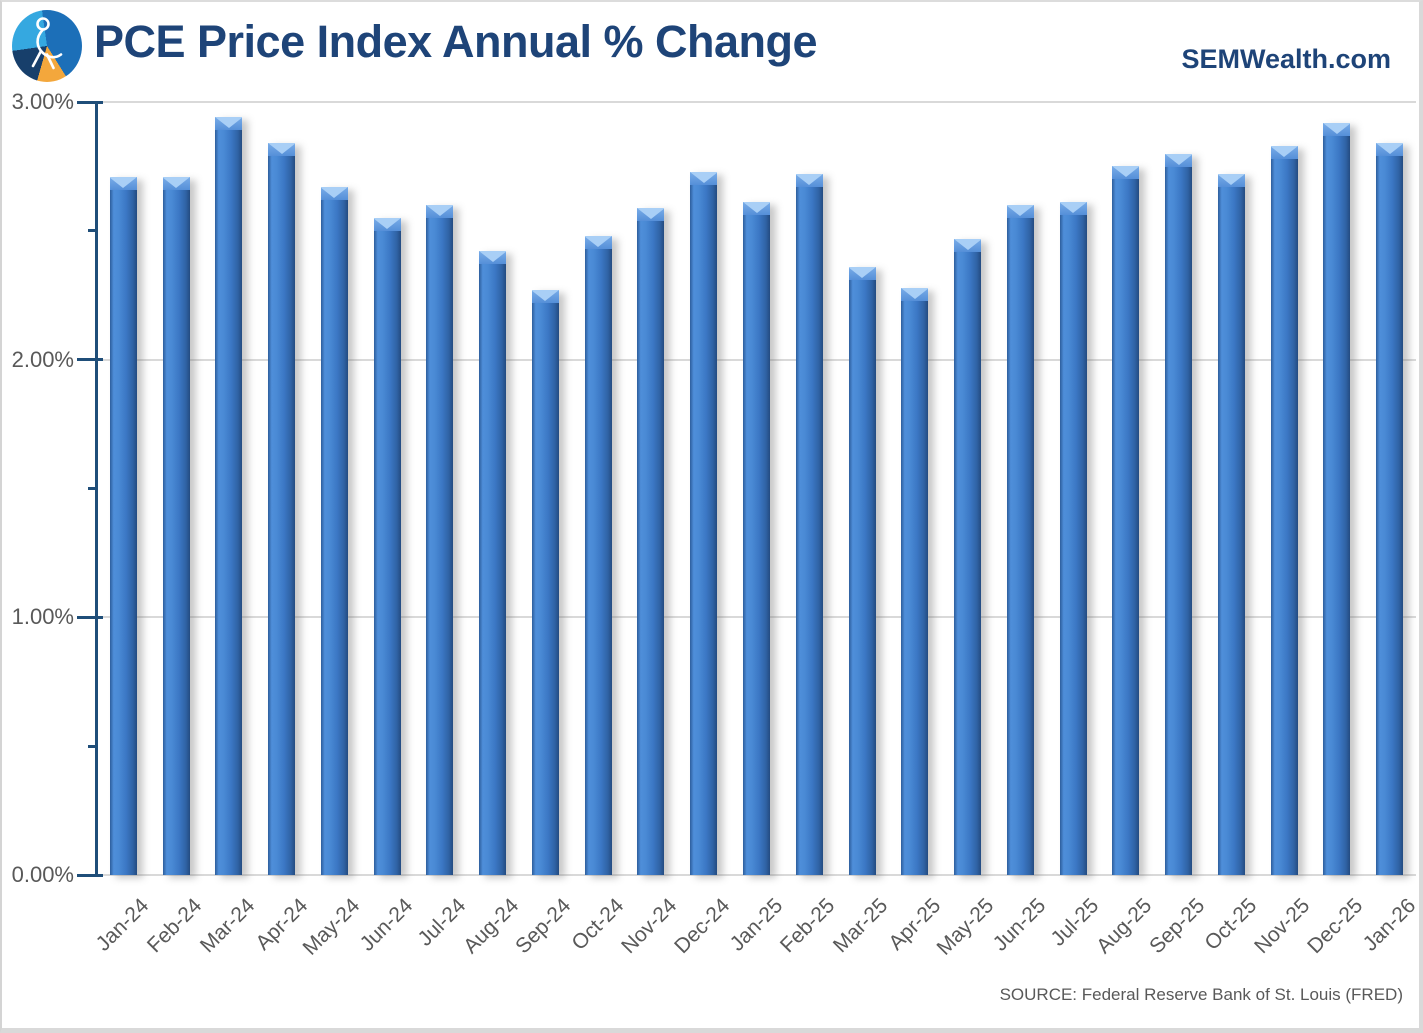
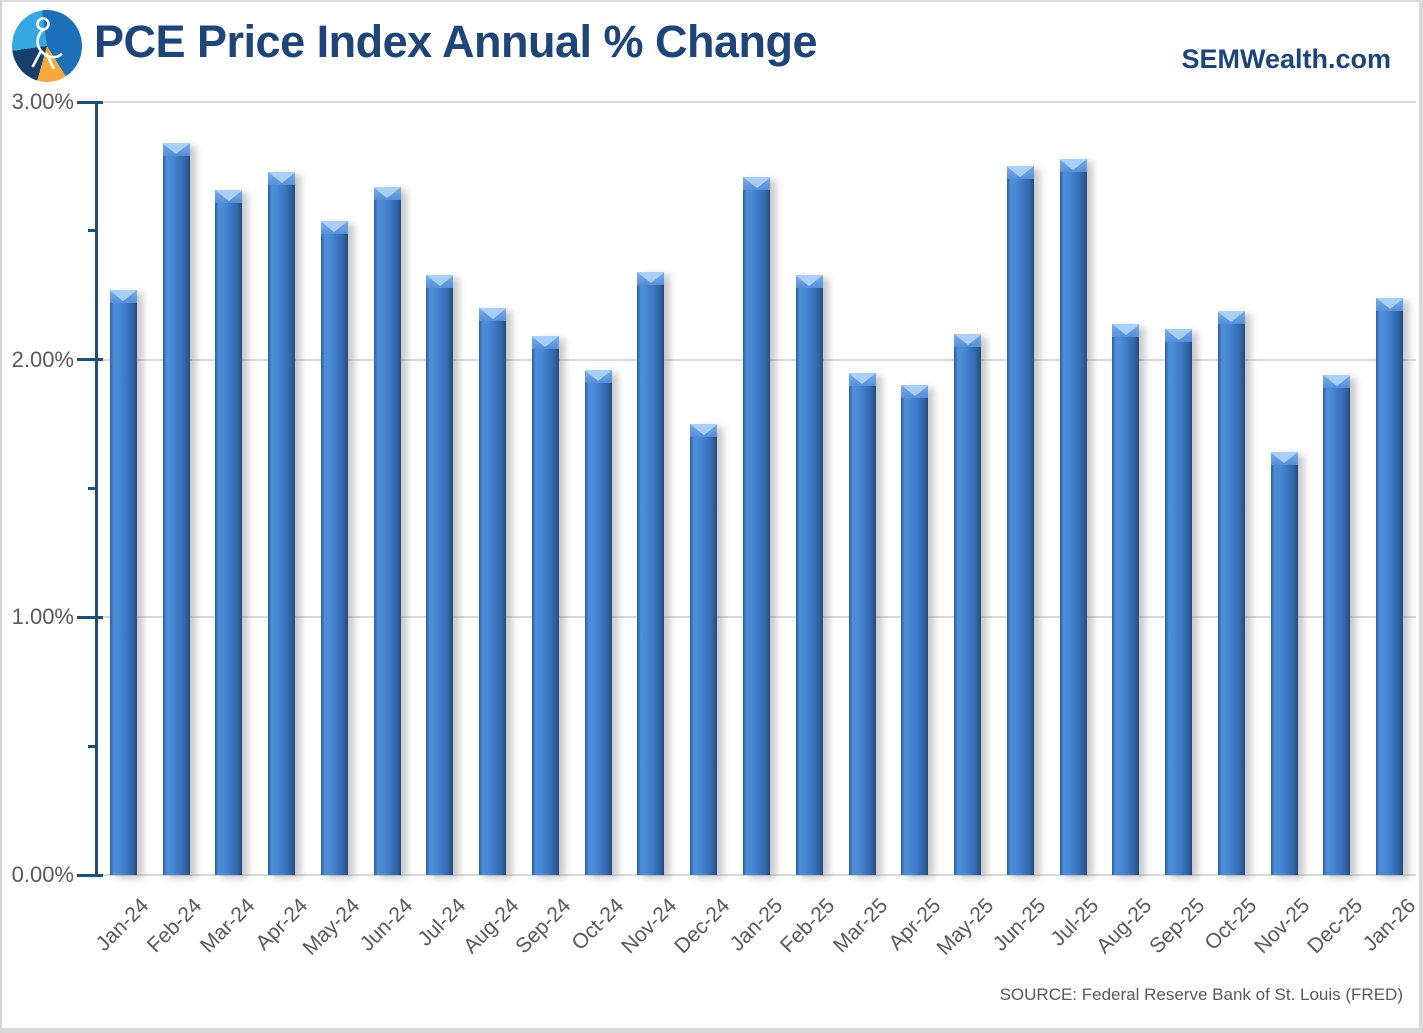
Jan-24: 2.71% -> 2.27%
Feb-24: 2.71% -> 2.84%
Mar-24: 2.94% -> 2.66%
Apr-24: 2.84% -> 2.73%
May-24: 2.67% -> 2.54%
Jun-24: 2.55% -> 2.67%
Jul-24: 2.60% -> 2.33%
Aug-24: 2.42% -> 2.20%
Sep-24: 2.27% -> 2.09%
Oct-24: 2.48% -> 1.96%
Nov-24: 2.59% -> 2.34%
Dec-24: 2.73% -> 1.75%
Jan-25: 2.61% -> 2.71%
Feb-25: 2.72% -> 2.33%
Mar-25: 2.36% -> 1.95%
Apr-25: 2.28% -> 1.90%
May-25: 2.47% -> 2.10%
Jun-25: 2.60% -> 2.75%
Jul-25: 2.61% -> 2.78%
Aug-25: 2.75% -> 2.14%
Sep-25: 2.80% -> 2.12%
Oct-25: 2.72% -> 2.19%
Nov-25: 2.83% -> 1.64%
Dec-25: 2.92% -> 1.94%
Jan-26: 2.84% -> 2.24%
